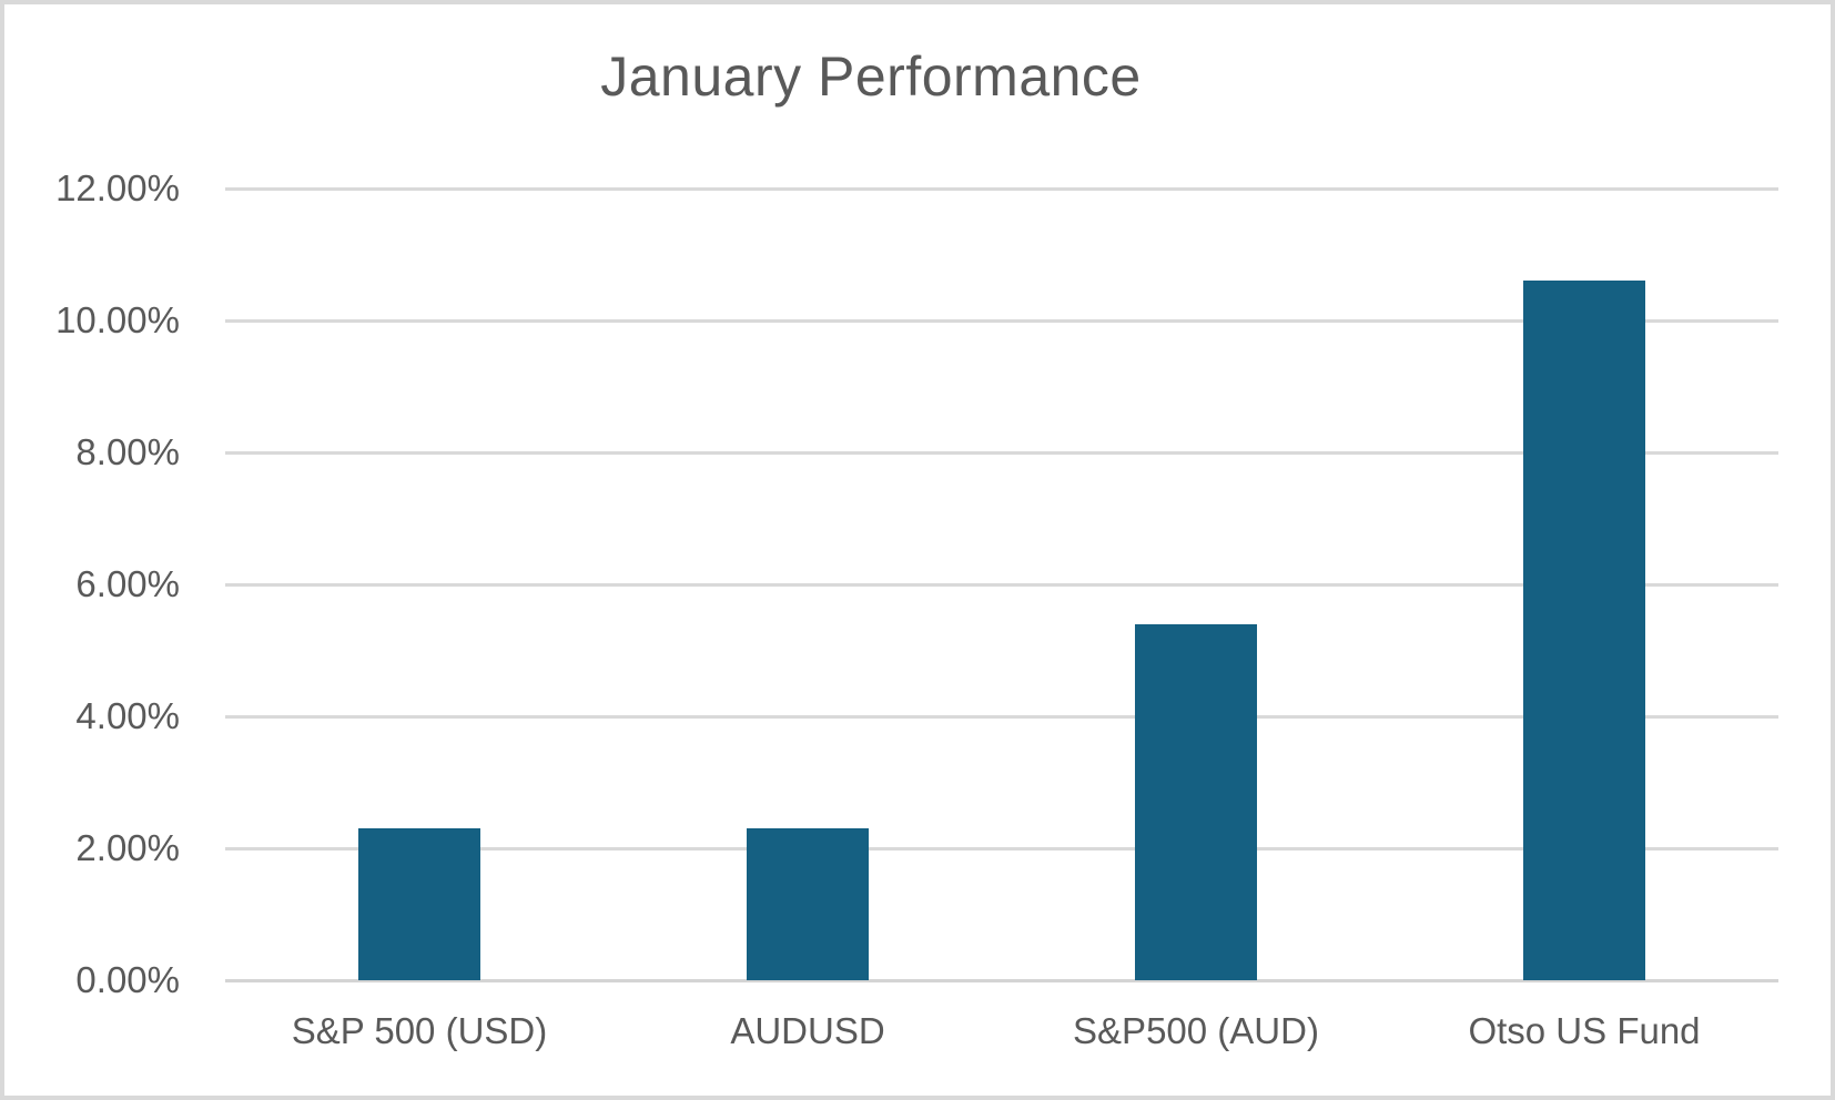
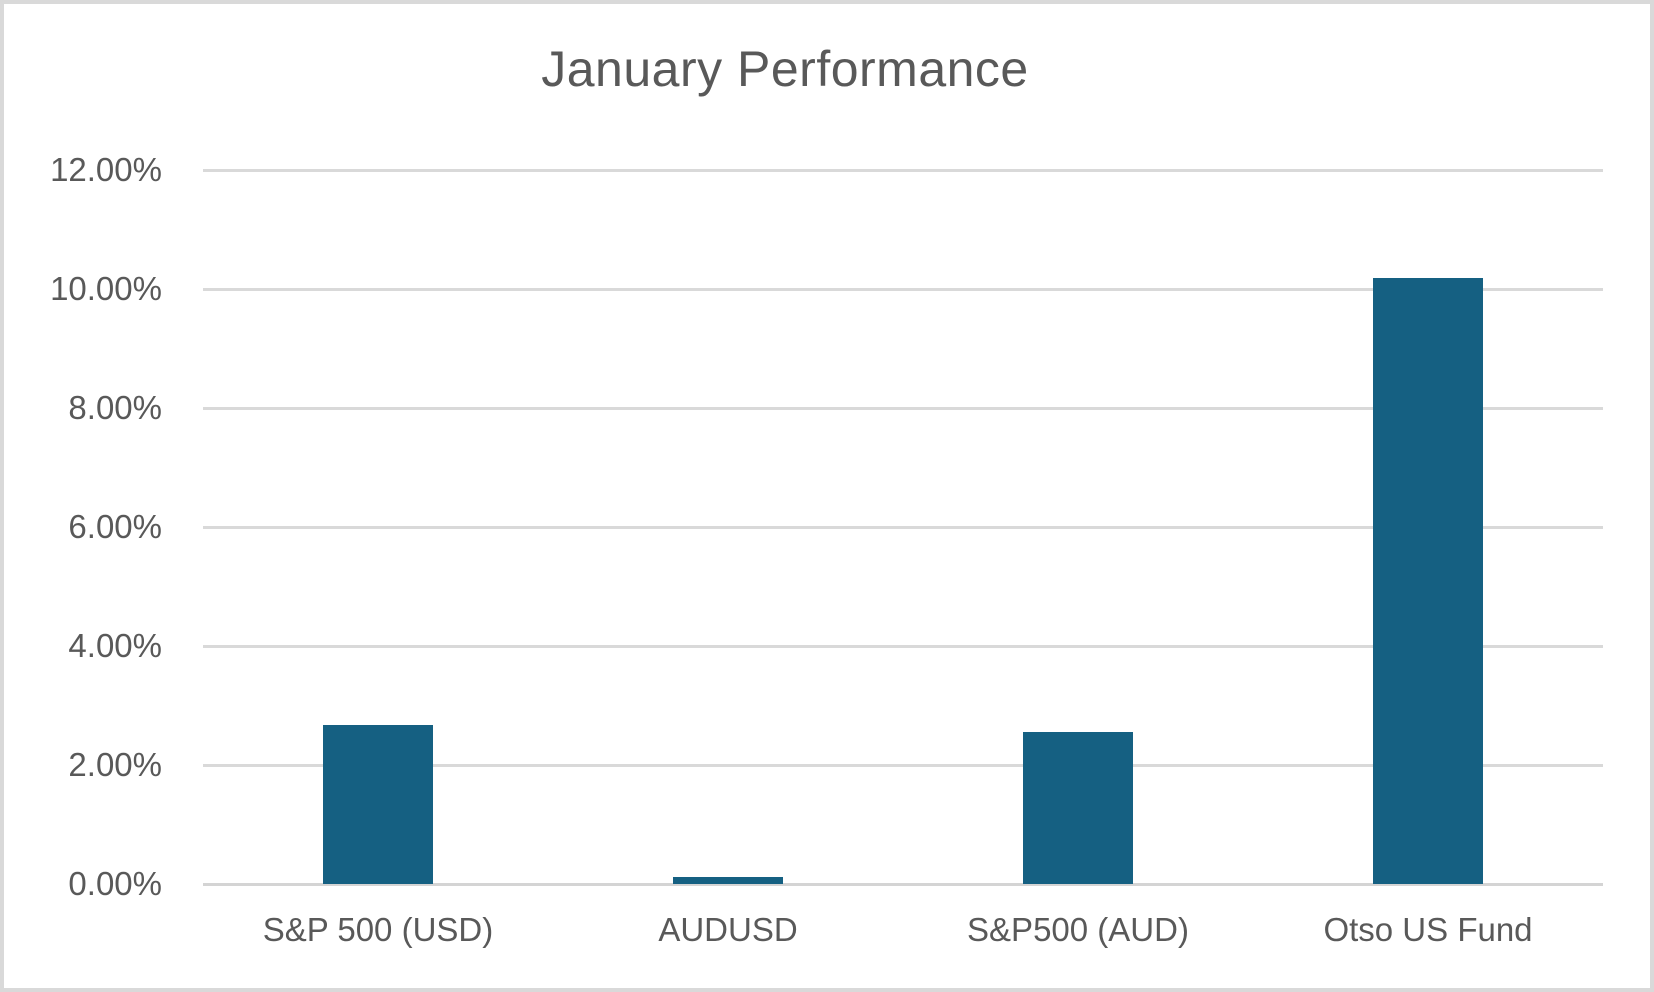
S&P 500 (USD): 2.3% -> 2.7%
AUDUSD: 2.3% -> 0.1%
S&P500 (AUD): 5.4% -> 2.5%
Otso US Fund: 10.6% -> 10.2%
